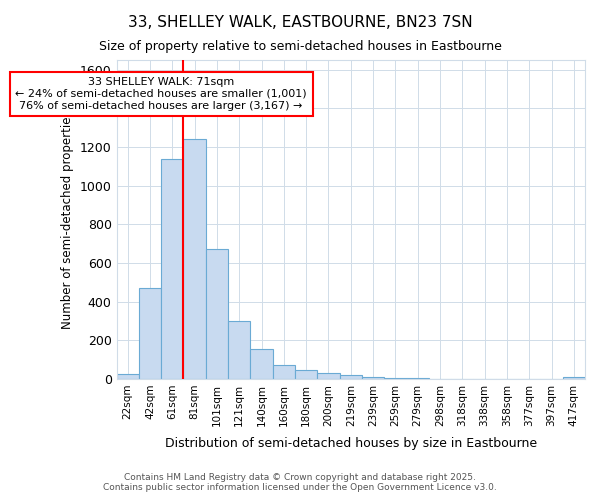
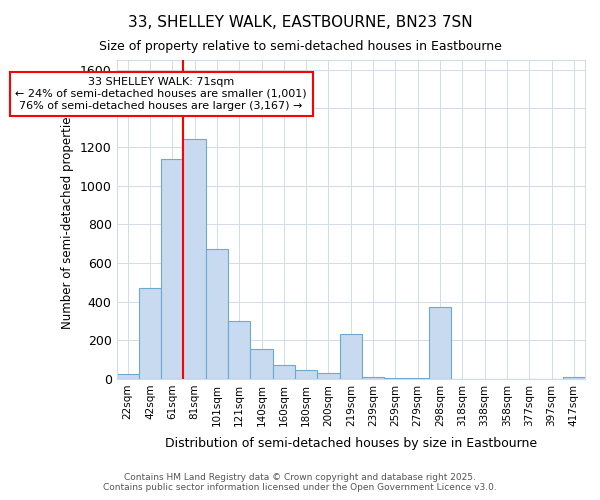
219sqm: 20 -> 230
298sqm: 0 -> 370
